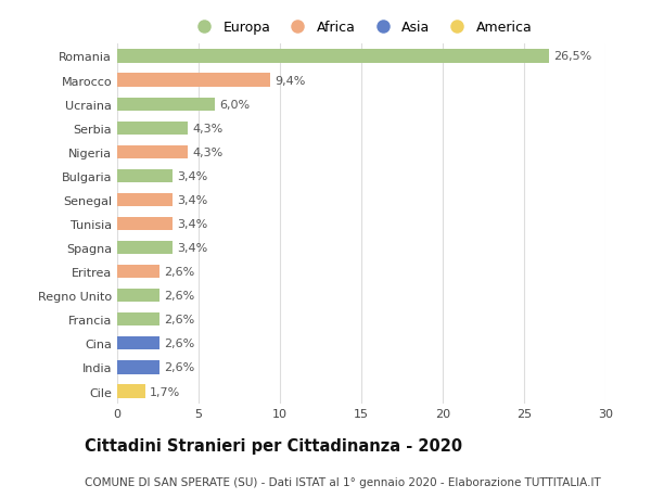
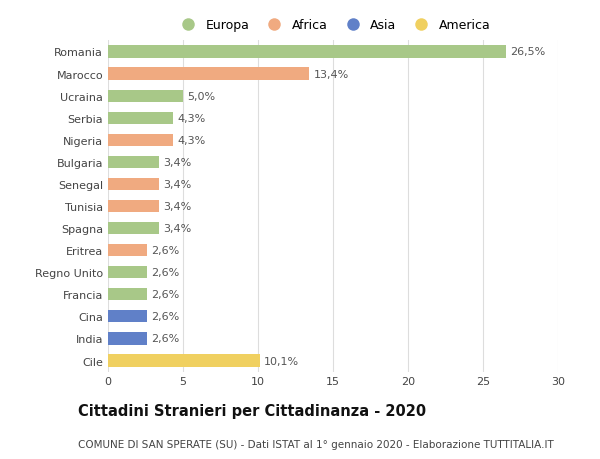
Marocco: 9,4% -> 13,4%
Ucraina: 6,0% -> 5,0%
Cile: 1,7% -> 10,1%
